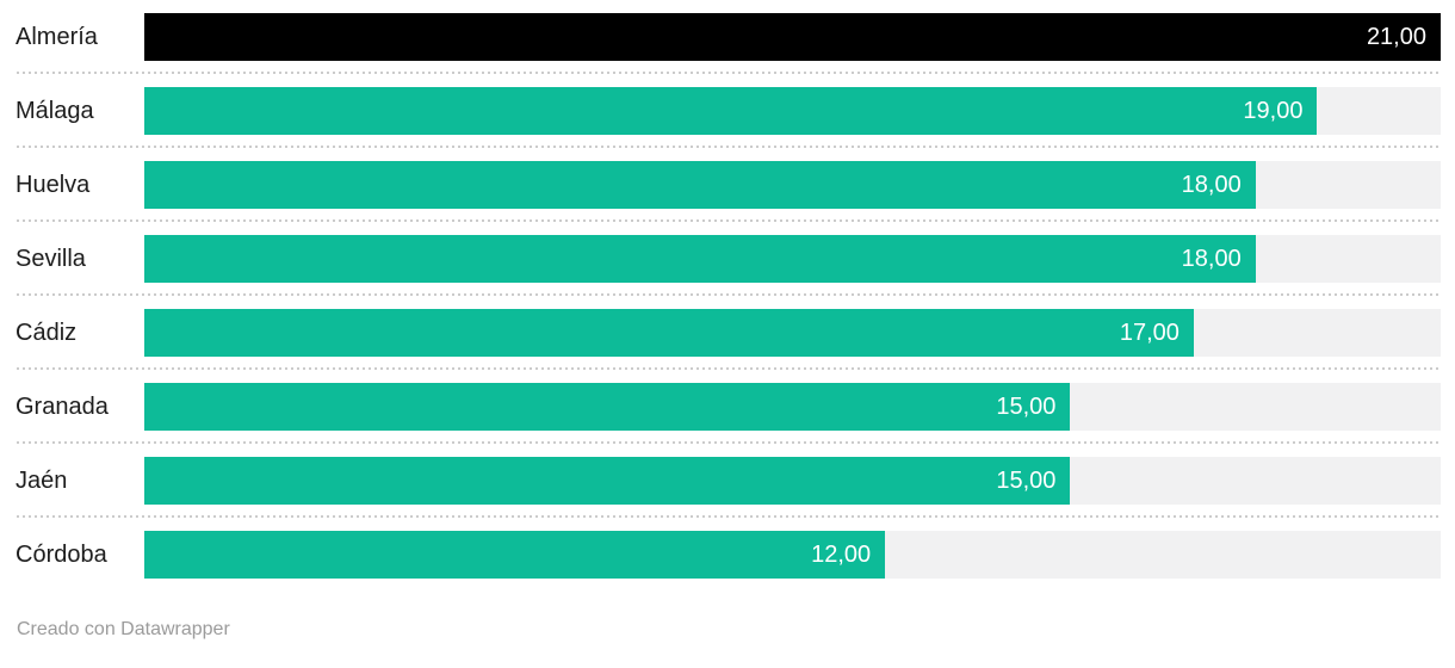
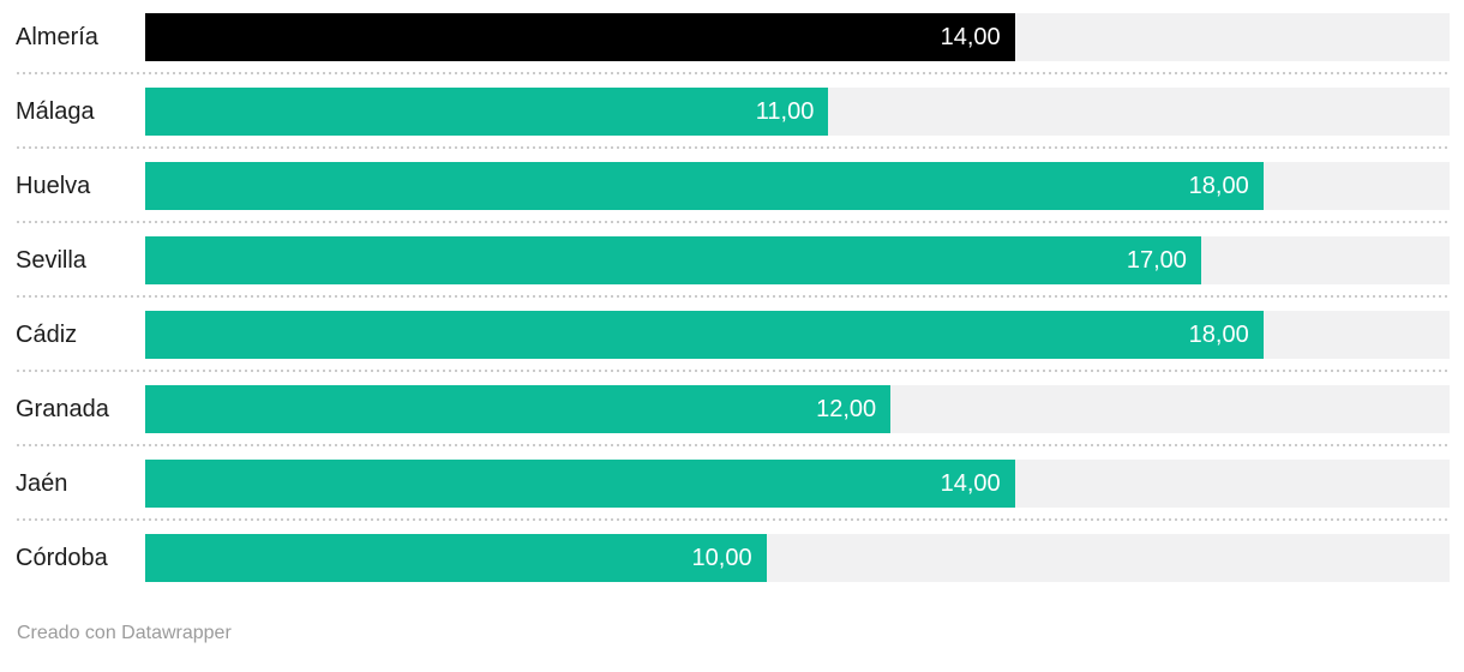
Almería: 21,00 -> 14,00
Málaga: 19,00 -> 11,00
Sevilla: 18,00 -> 17,00
Cádiz: 17,00 -> 18,00
Granada: 15,00 -> 12,00
Jaén: 15,00 -> 14,00
Córdoba: 12,00 -> 10,00
